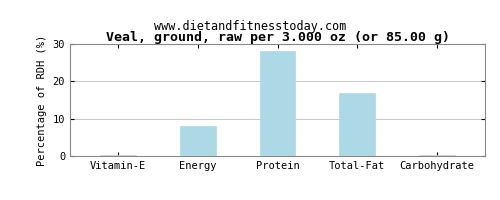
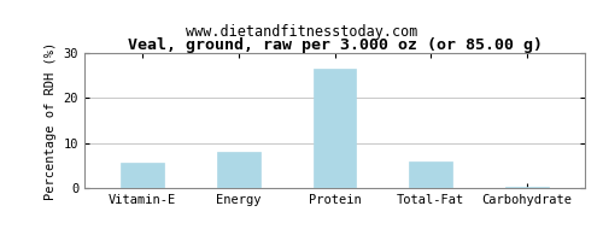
Vitamin-E: 0.1 -> 5.5
Protein: 28.0 -> 26.5
Total-Fat: 17.0 -> 6.0
